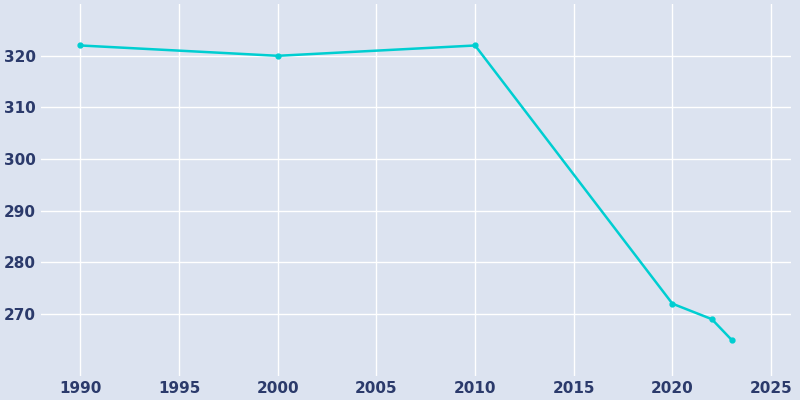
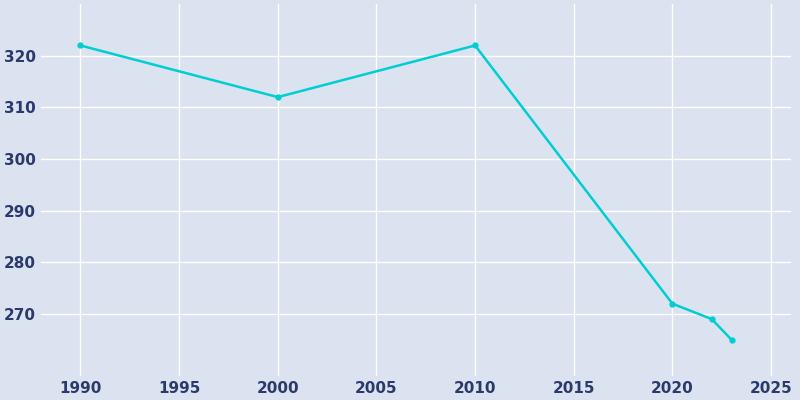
2000: 320 -> 312
